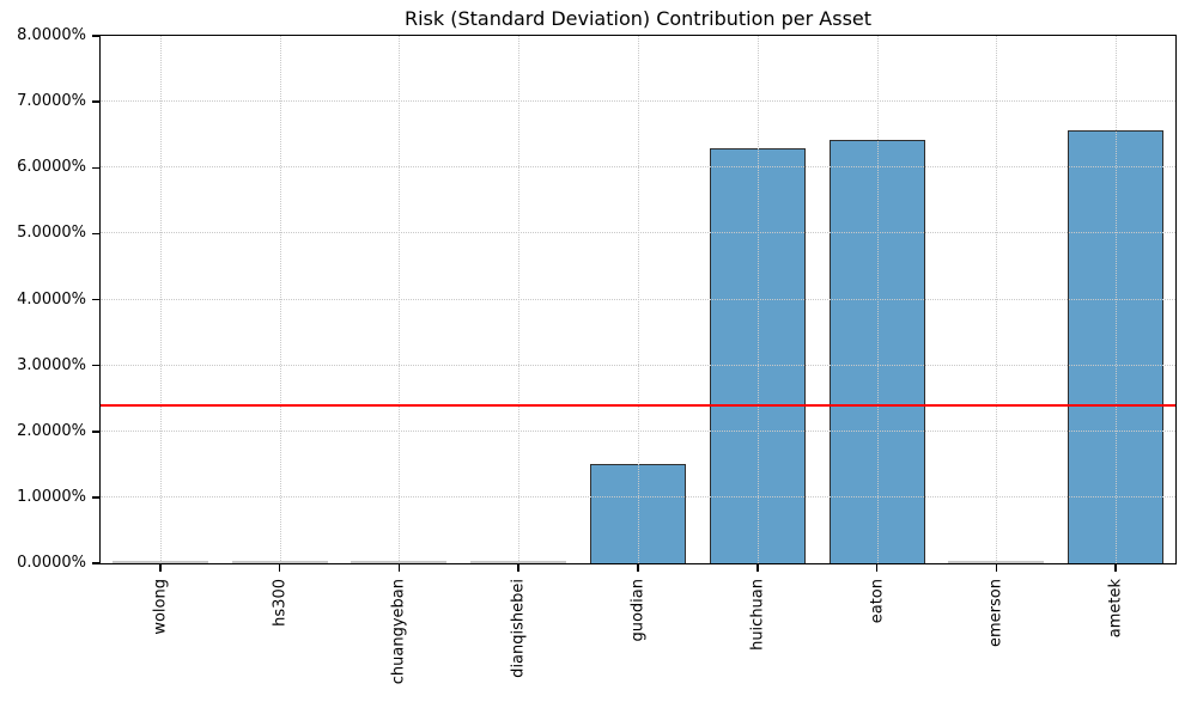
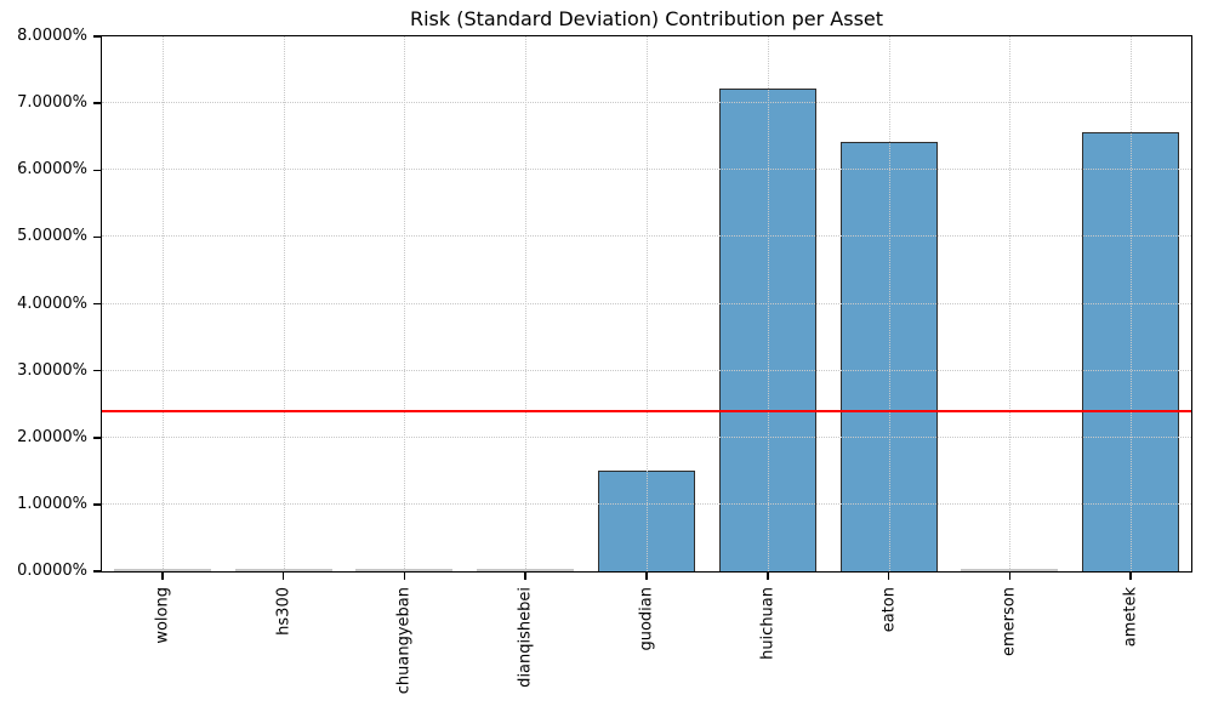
huichuan: 6.3% -> 7.2%
